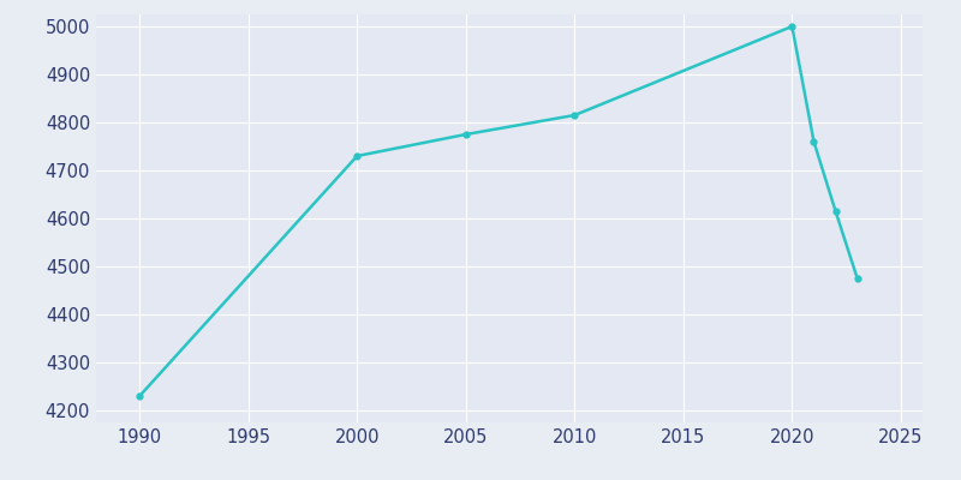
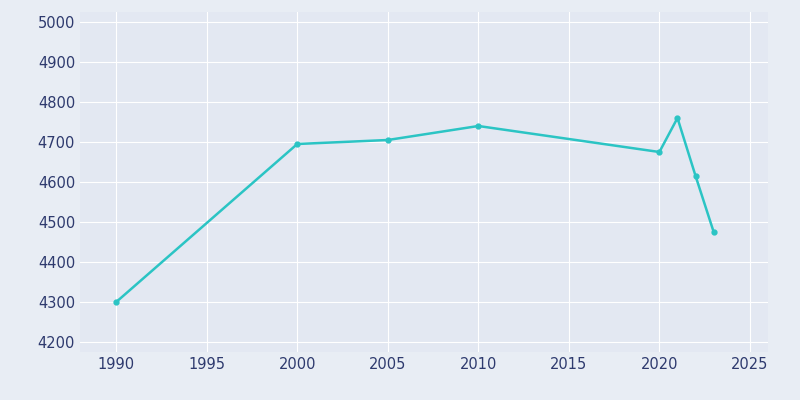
1990: 4230 -> 4300
2000: 4730 -> 4695
2005: 4775 -> 4705
2010: 4815 -> 4740
2020: 5000 -> 4675
